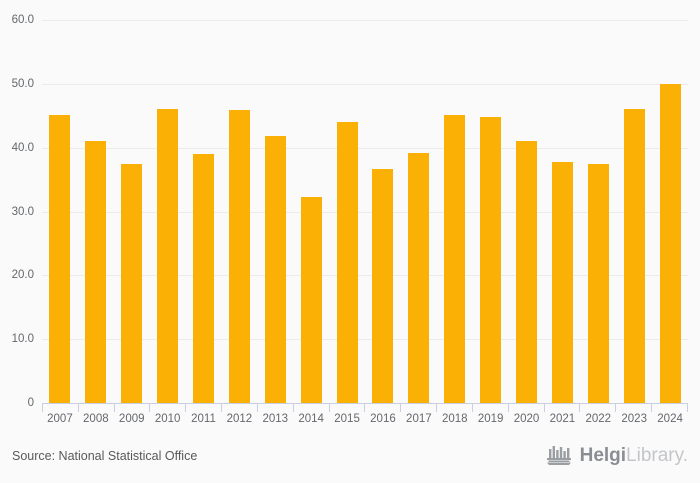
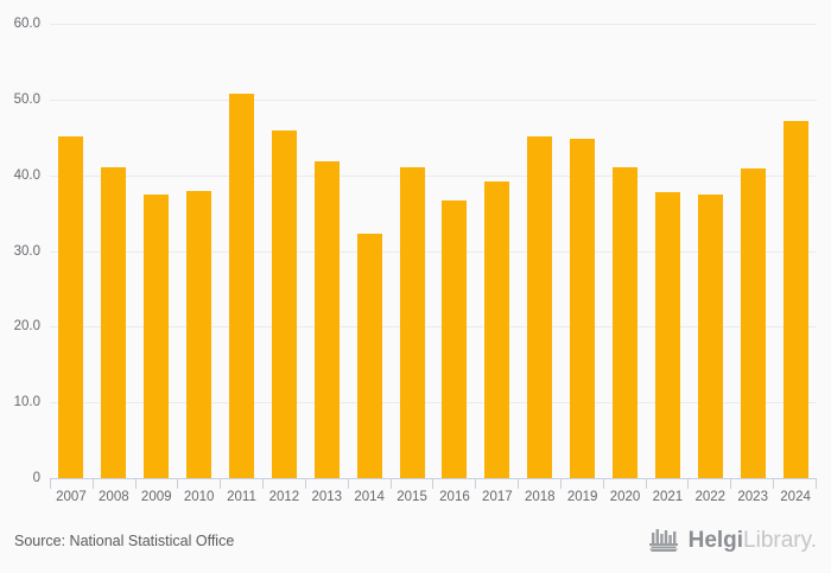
2010: 46 -> 38
2011: 39 -> 51
2015: 44 -> 41
2023: 46 -> 41
2024: 50 -> 47
